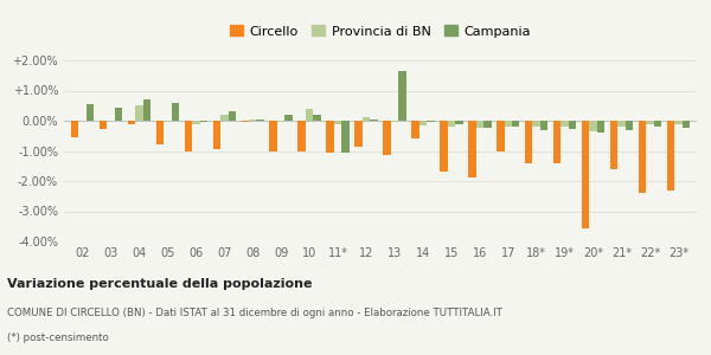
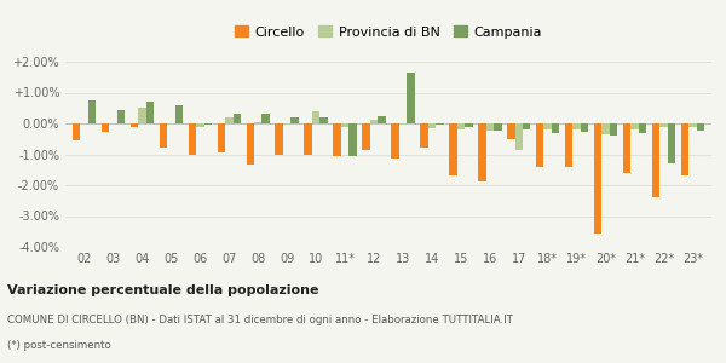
Campania/02: 0.55% -> 0.75%
Circello/08: -0.05% -> -1.35%
Campania/08: 0.05% -> 0.30%
Campania/12: 0.05% -> 0.25%
Circello/14: -0.60% -> -0.80%
Circello/17: -1.00% -> -0.50%
Provincia di BN/17: -0.20% -> -0.85%
Campania/22*: -0.20% -> -1.30%
Circello/23*: -2.30% -> -1.70%
